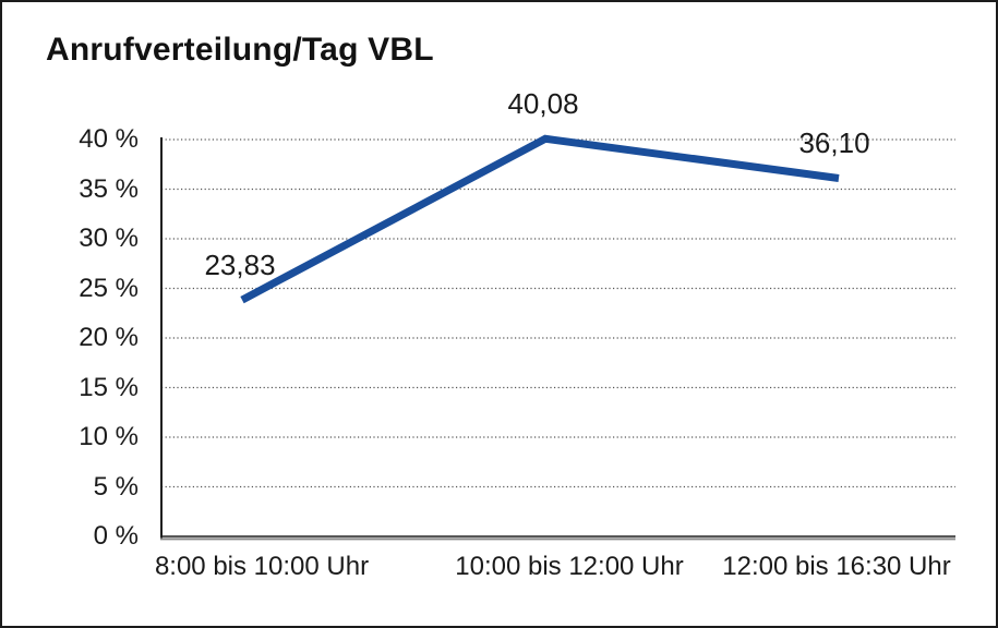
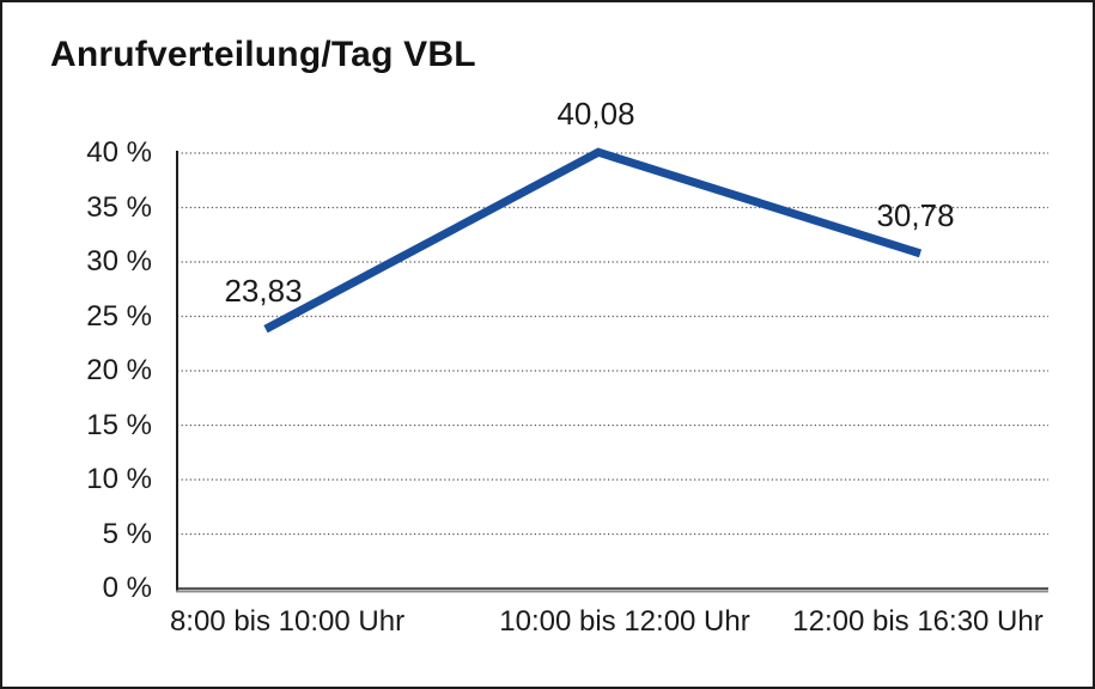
12:00 bis 16:30 Uhr: 36,10 -> 30,78
